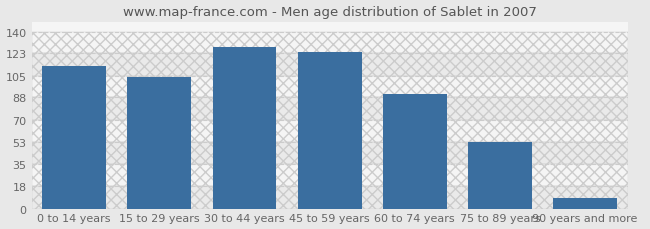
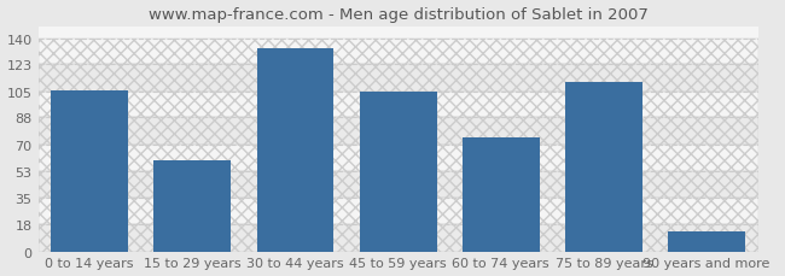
0 to 14 years: 113 -> 106
15 to 29 years: 104 -> 60
30 to 44 years: 128 -> 133
45 to 59 years: 124 -> 105
60 to 74 years: 91 -> 75
75 to 89 years: 53 -> 111
90 years and more: 8 -> 13
